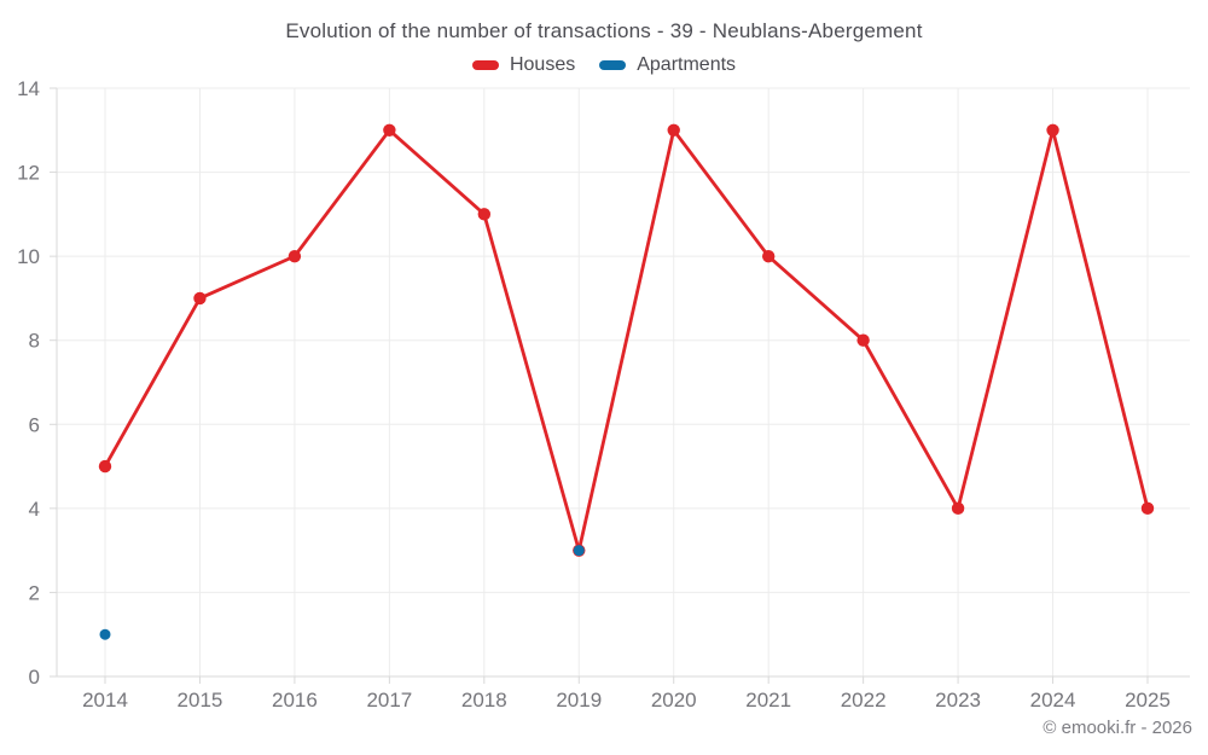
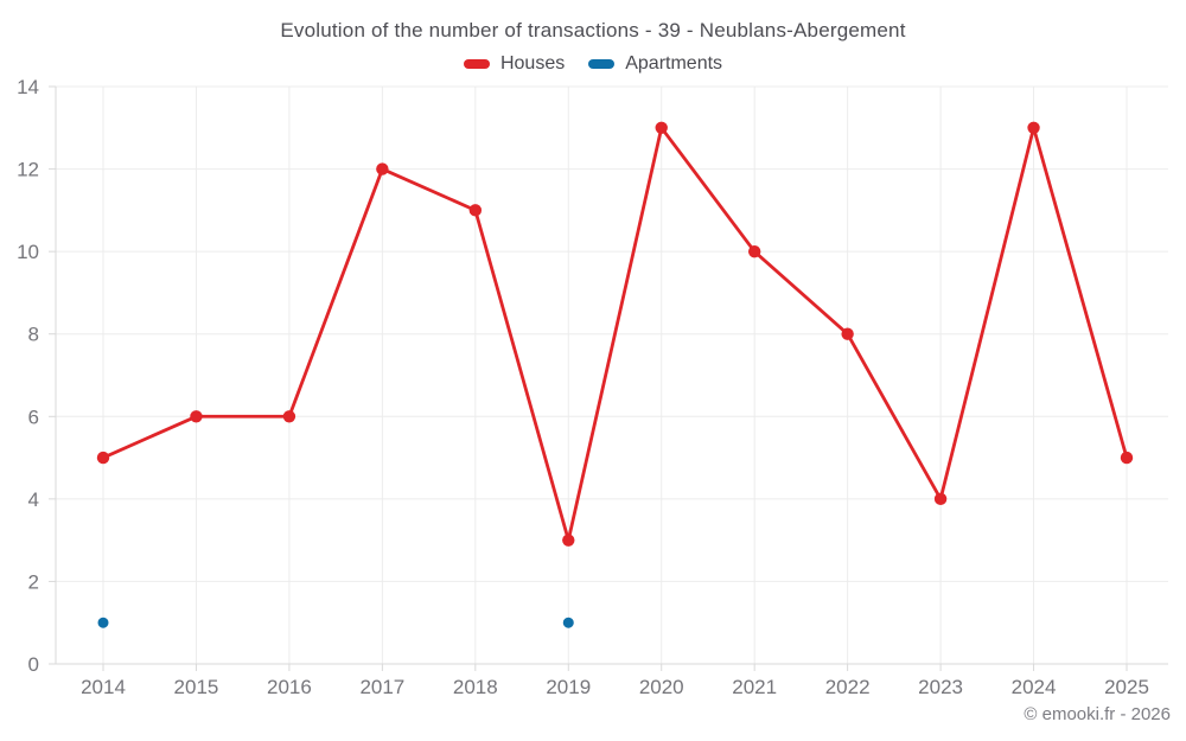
Houses/2015: 9 -> 6
Houses/2016: 10 -> 6
Houses/2017: 13 -> 12
Apartments/2019: 3 -> 1
Houses/2025: 4 -> 5
